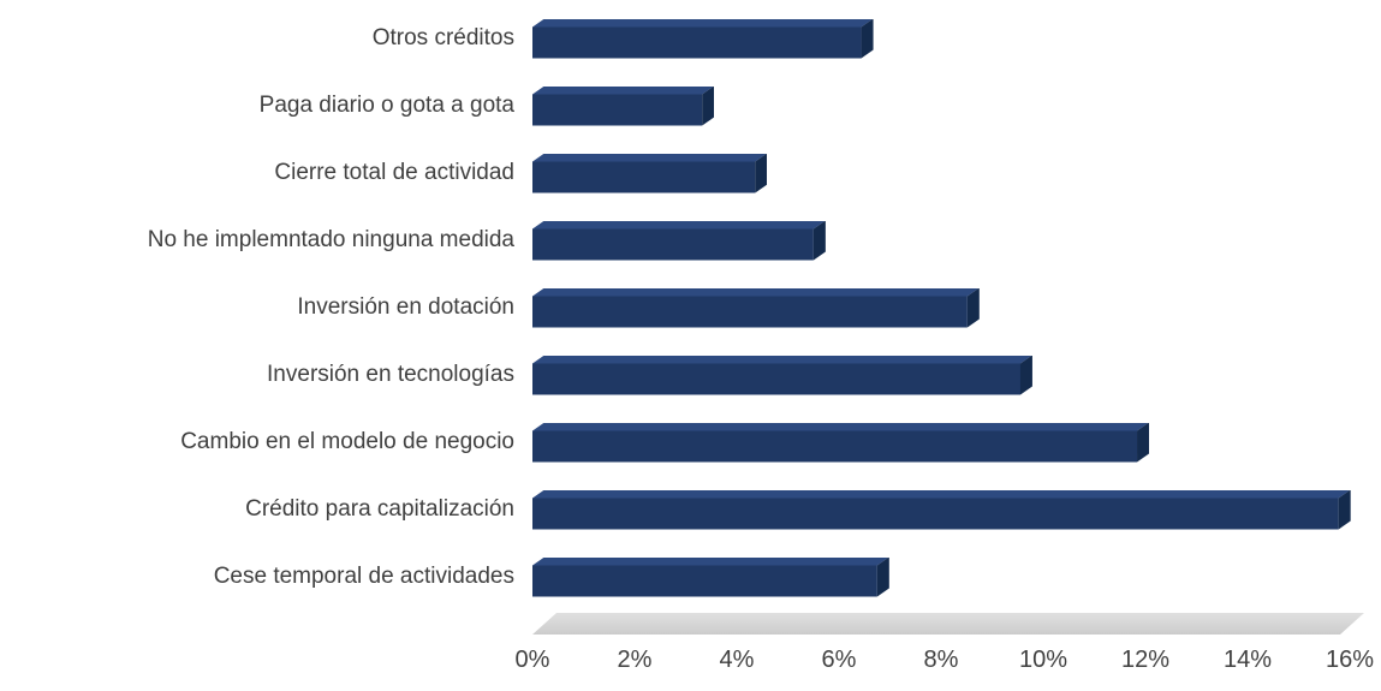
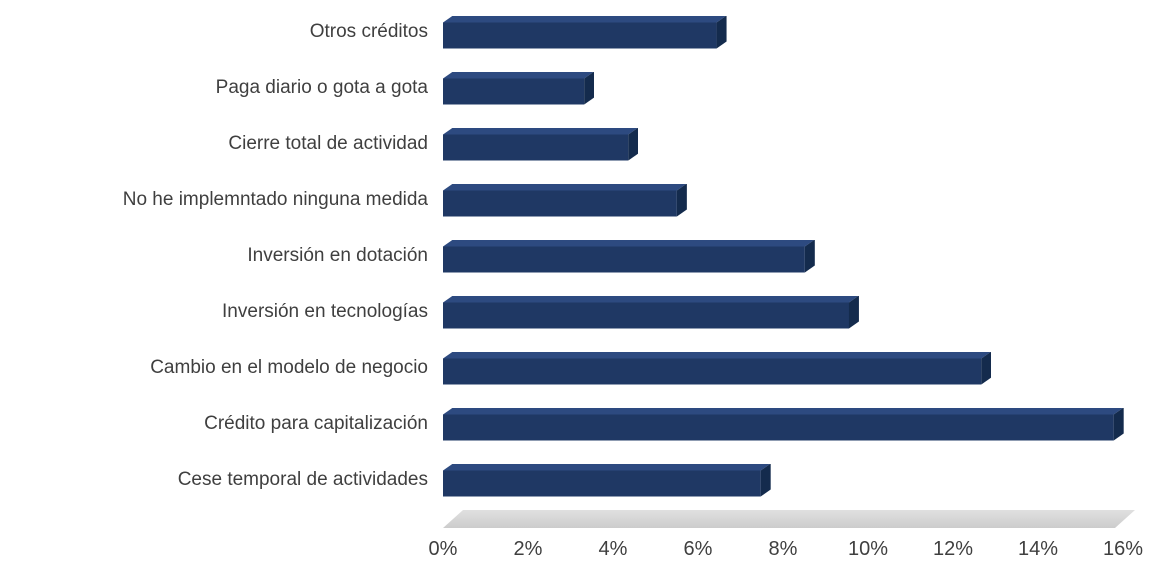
Cambio en el modelo de negocio: 11.4% -> 12.2%
Cese temporal de actividades: 6.5% -> 7.2%
